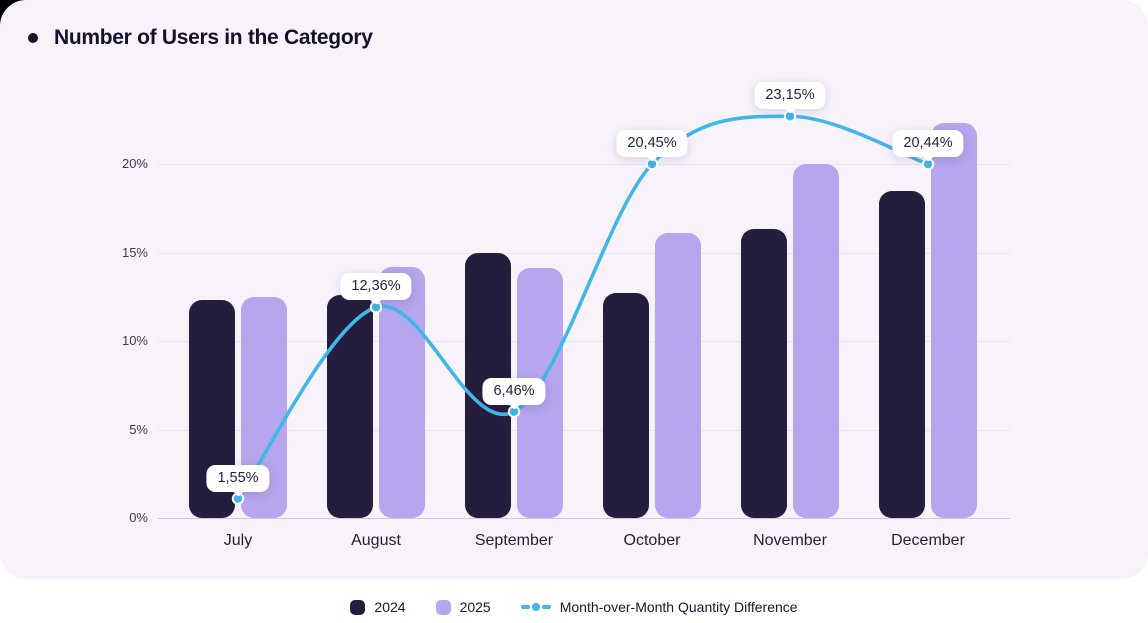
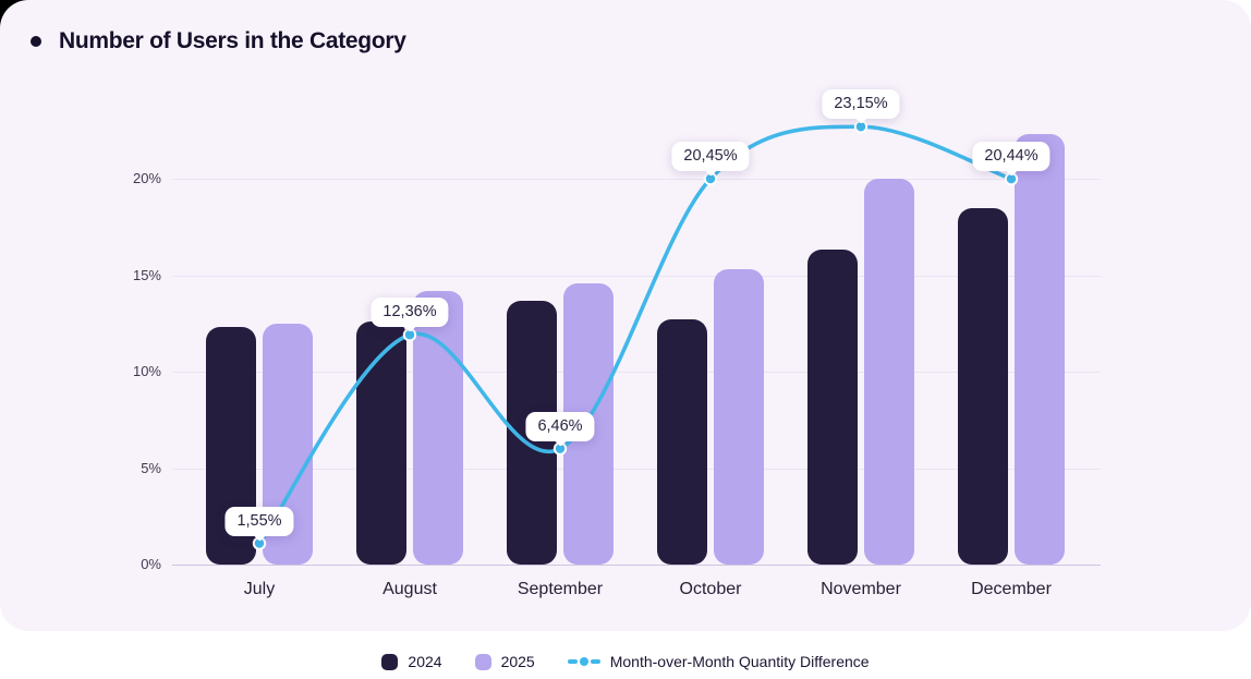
2024/September: 15.0% -> 13.7%
2025/September: 14.1% -> 14.6%
2025/October: 16.1% -> 15.3%
